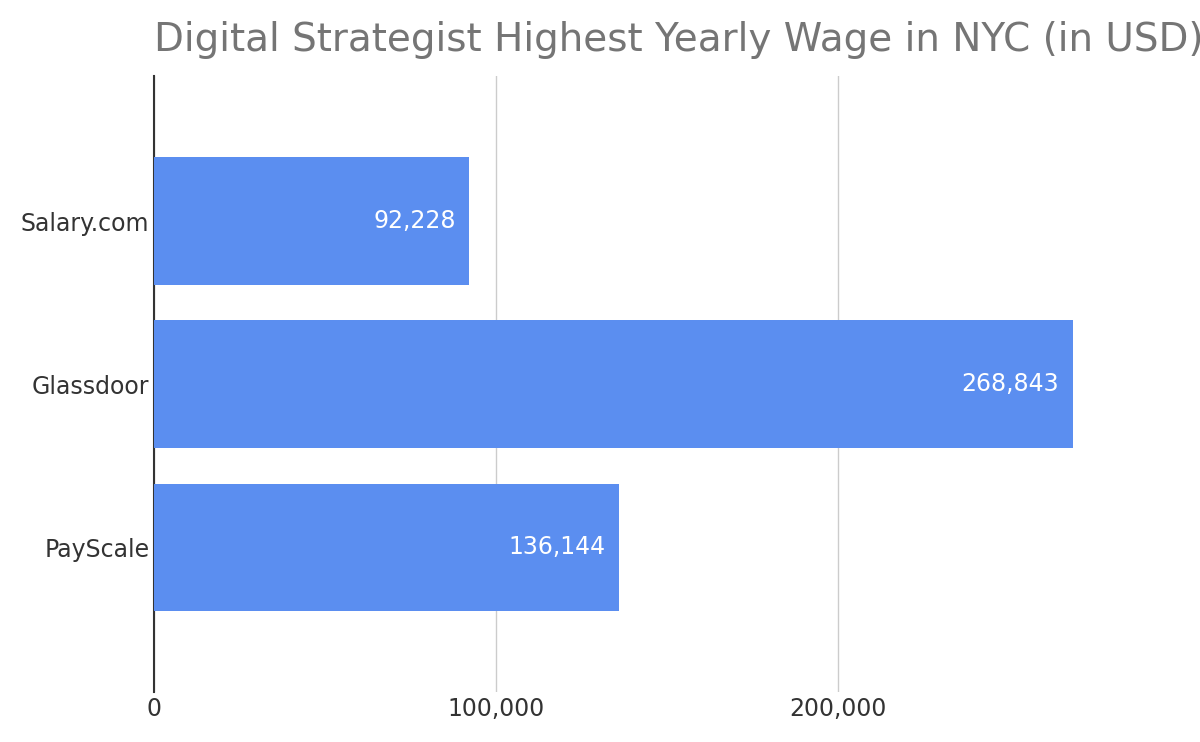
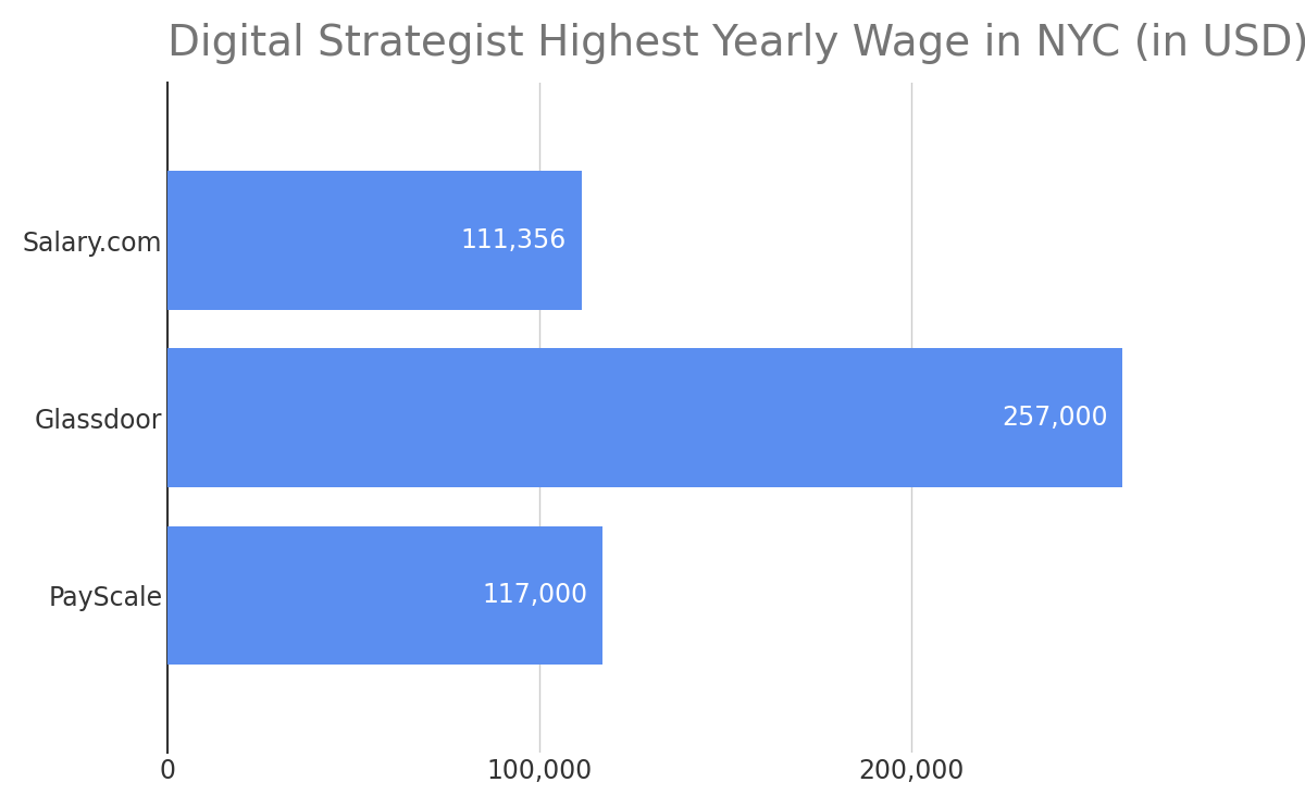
Salary.com: 92,228 -> 111,356
Glassdoor: 268,843 -> 257,000
PayScale: 136,144 -> 117,000
